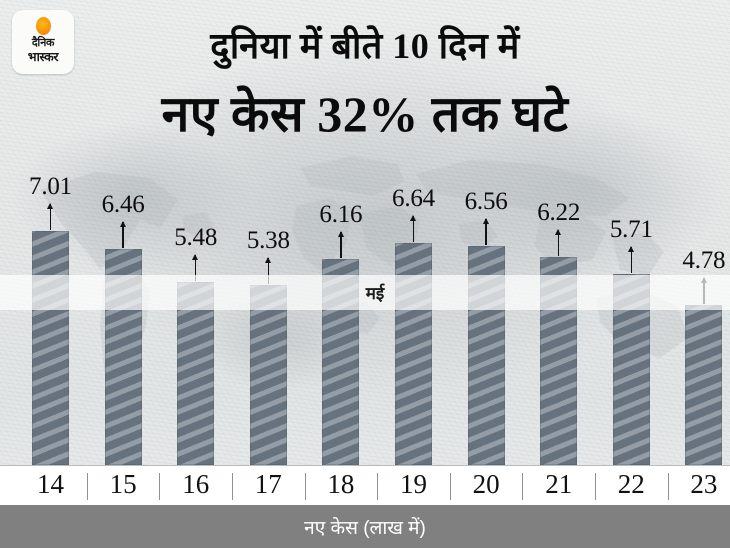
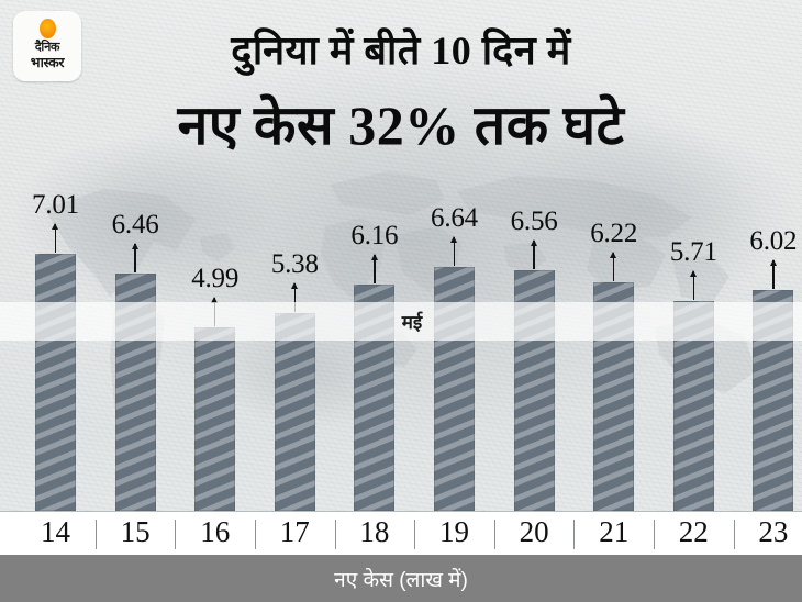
16: 5.48 -> 4.99
23: 4.78 -> 6.02
